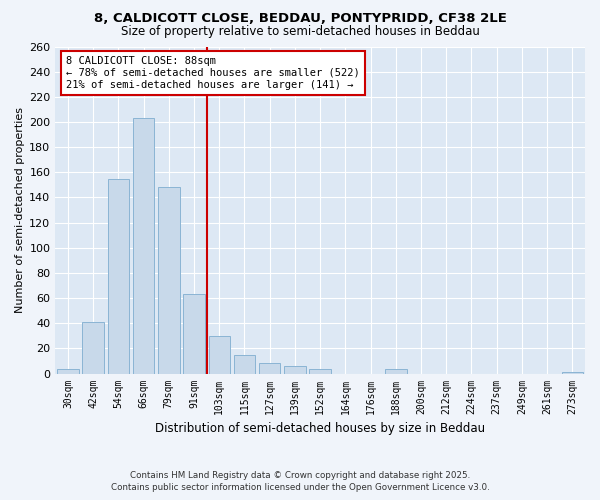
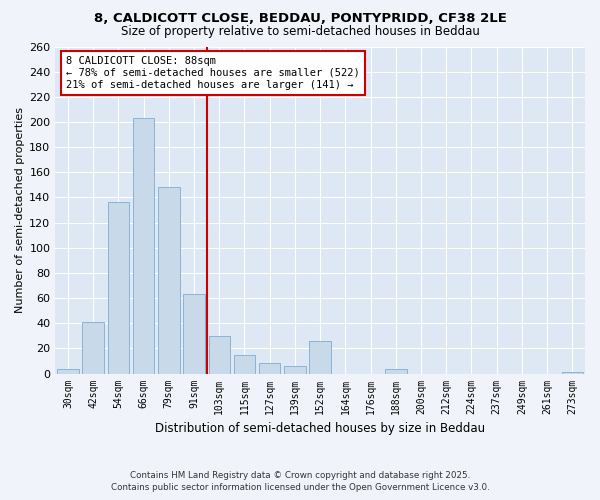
54sqm: 155 -> 136
152sqm: 4 -> 26
